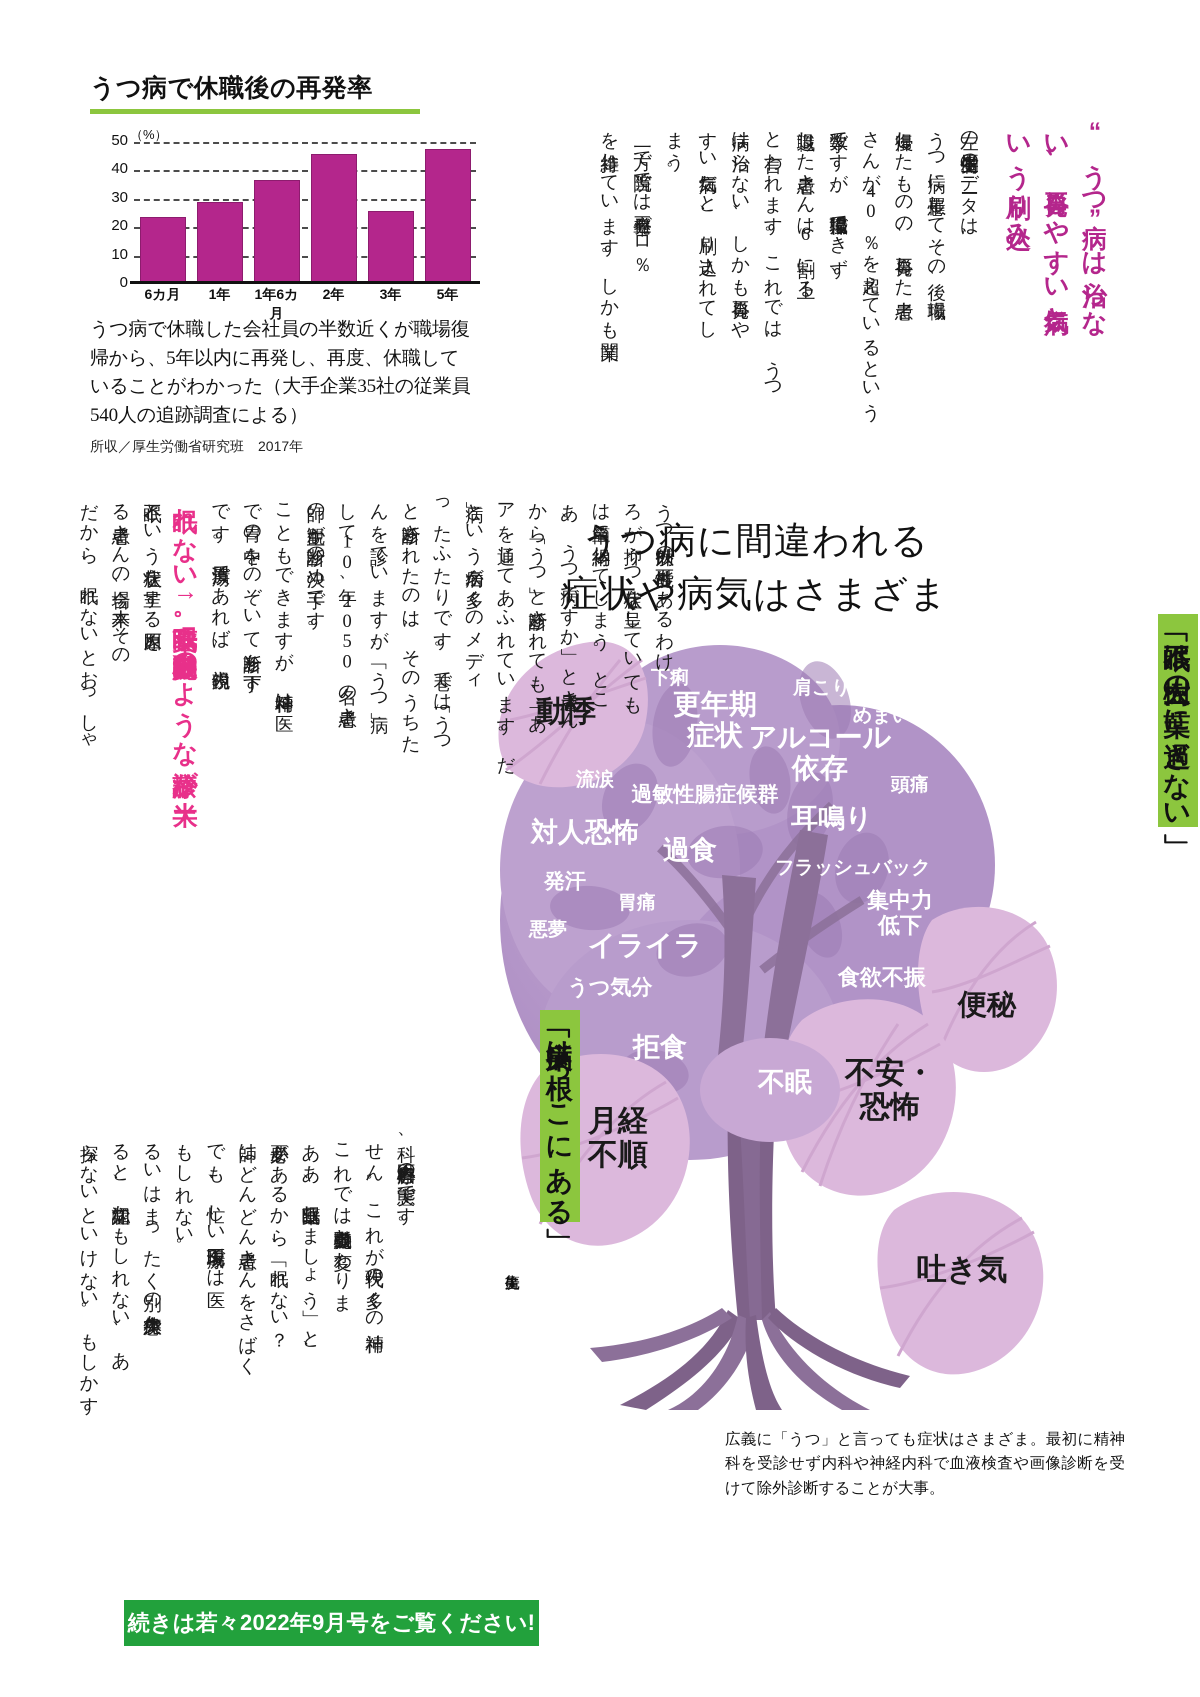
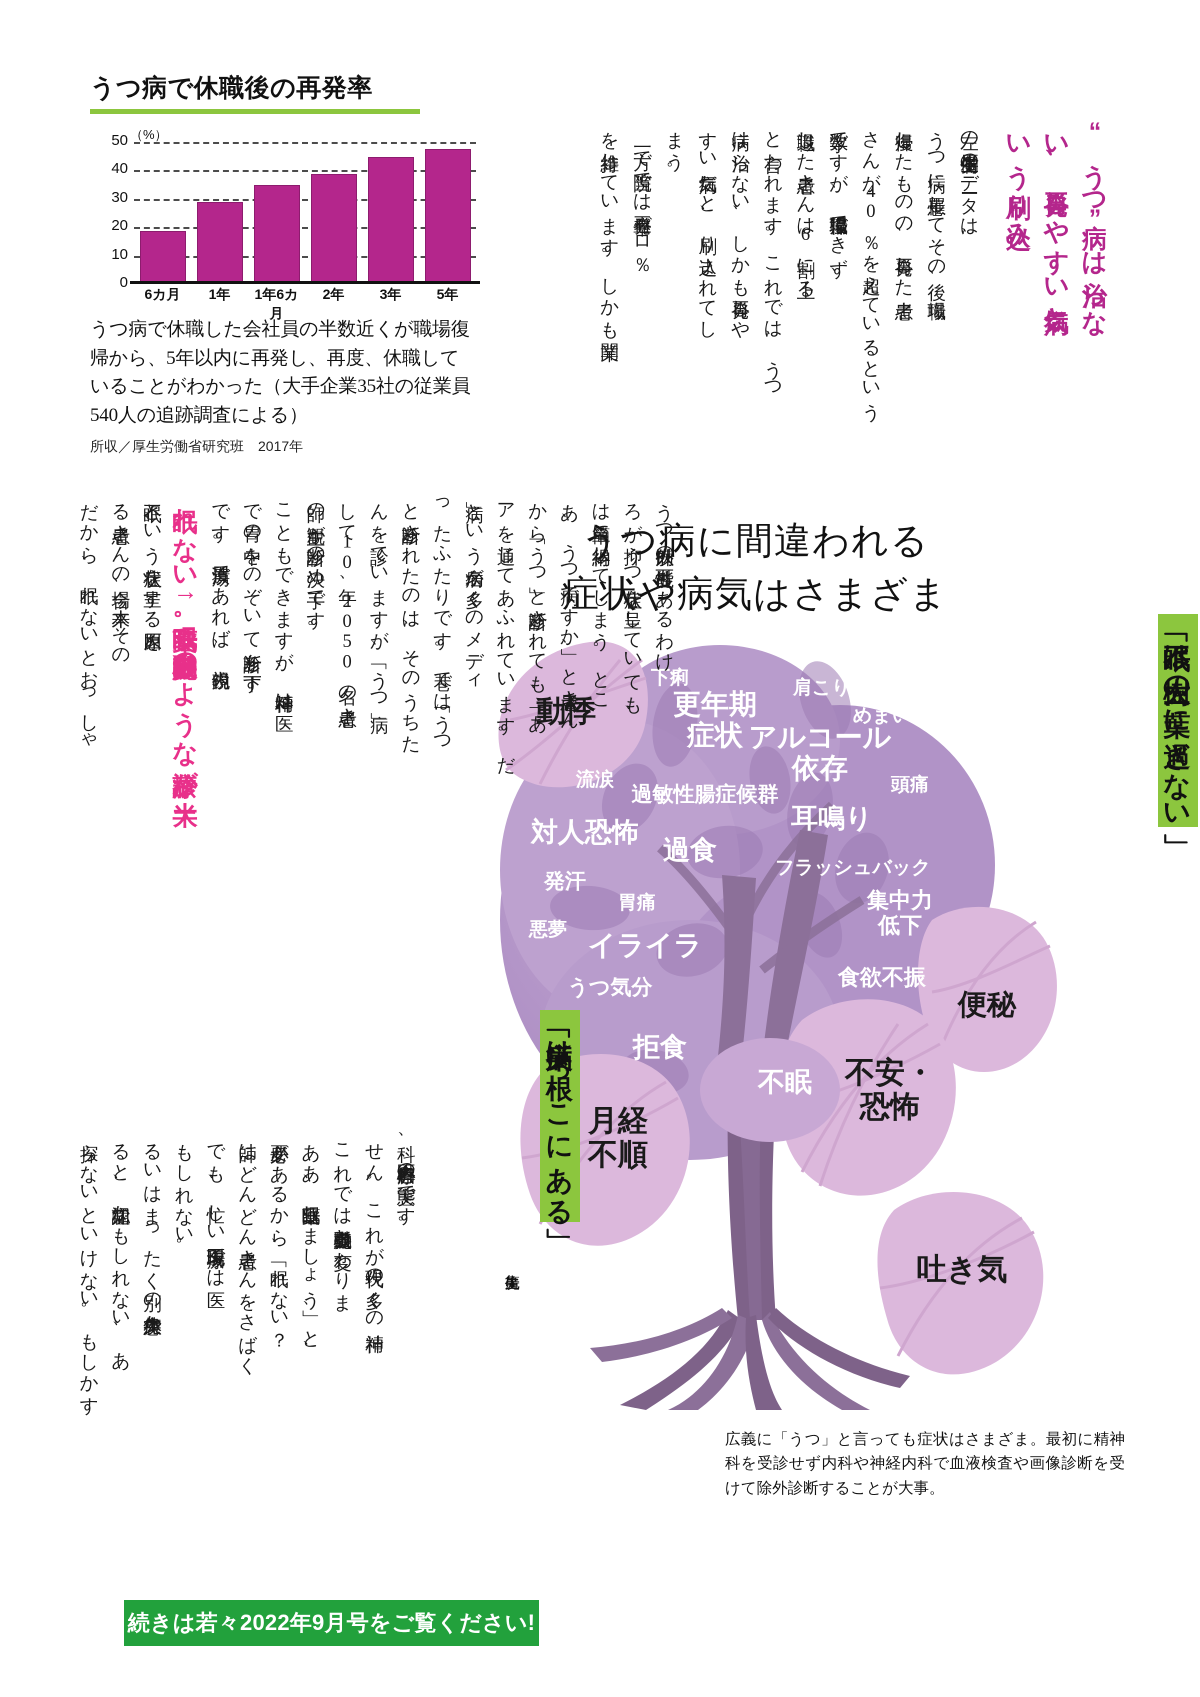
6カ月: 23 -> 18
1年6カ月: 36 -> 34
2年: 45 -> 38
3年: 25 -> 44
